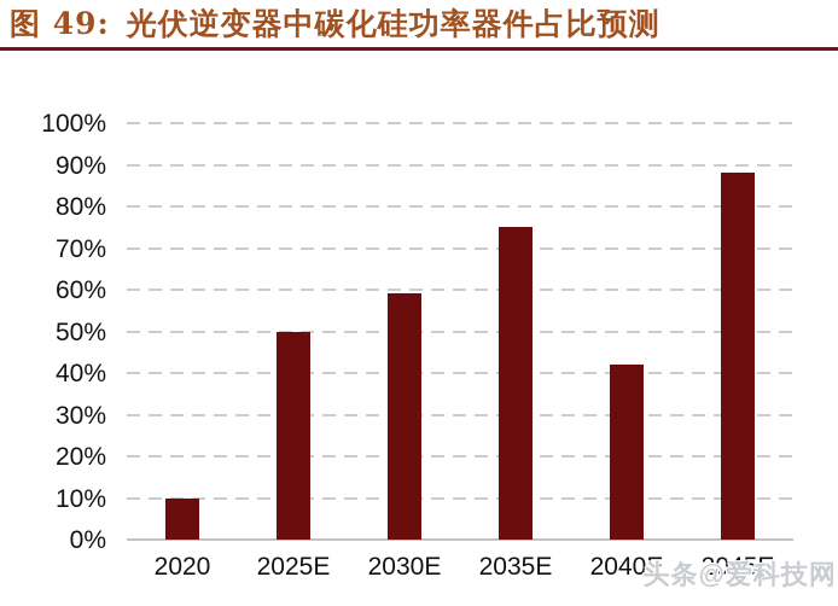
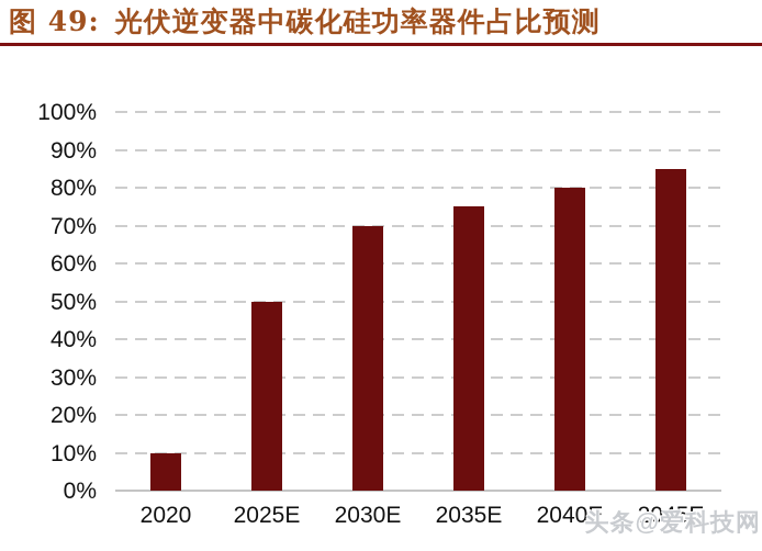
2030E: 59% -> 70%
2040E: 42% -> 80%
2045E: 88% -> 85%
